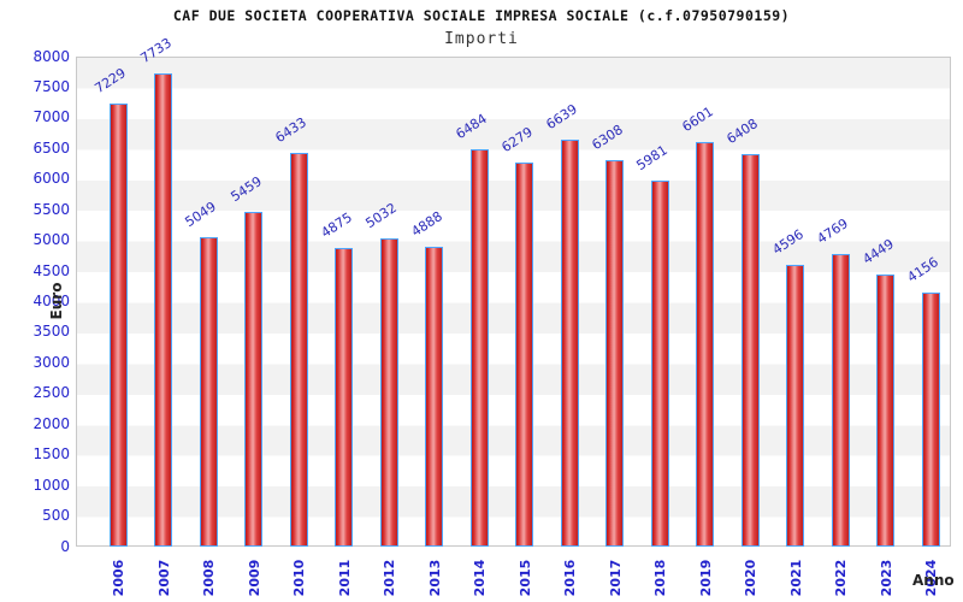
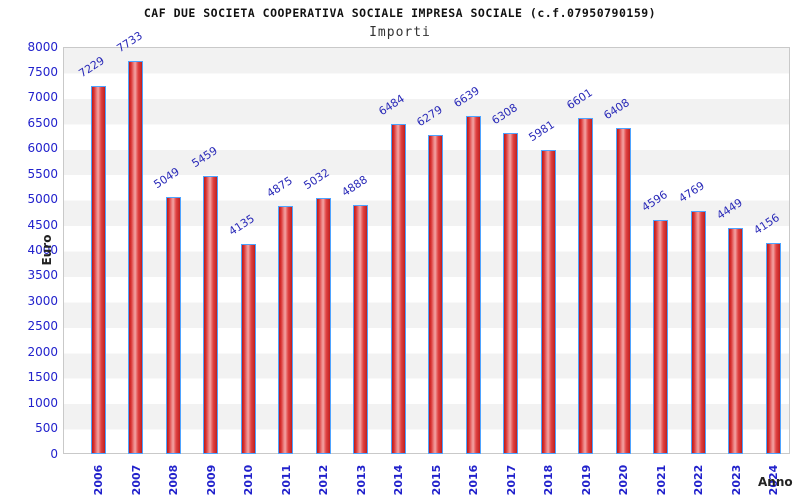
2010: 6433 -> 4135
